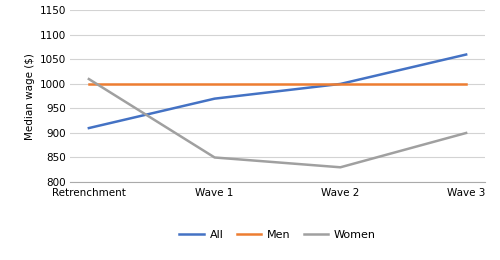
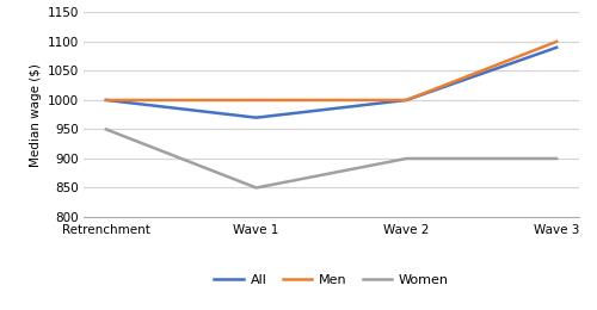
All/Retrenchment: 910 -> 1000
Women/Retrenchment: 1010 -> 950
Women/Wave 2: 830 -> 900
All/Wave 3: 1060 -> 1090
Men/Wave 3: 1000 -> 1100
